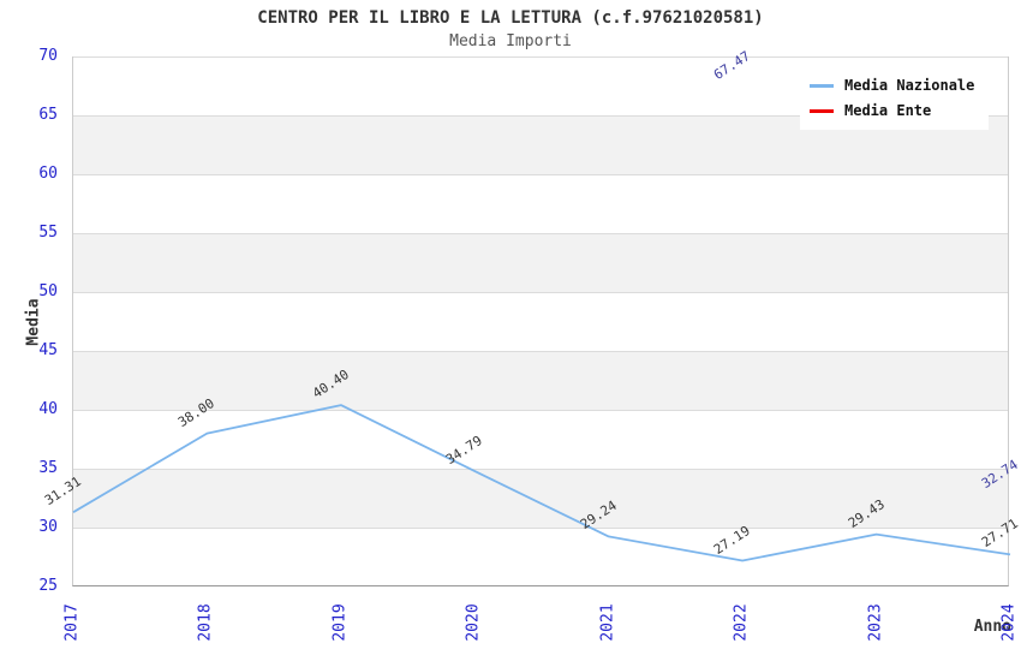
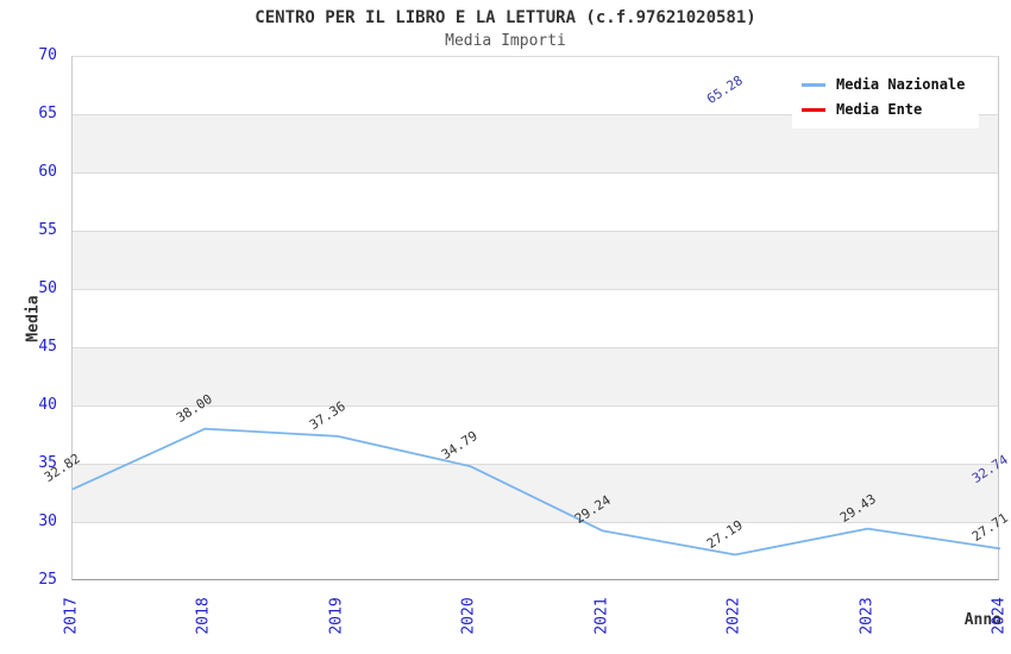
Media Nazionale/2017: 31.31 -> 32.82
Media Nazionale/2019: 40.40 -> 37.36
Media Ente/2022: 67.47 -> 65.28
